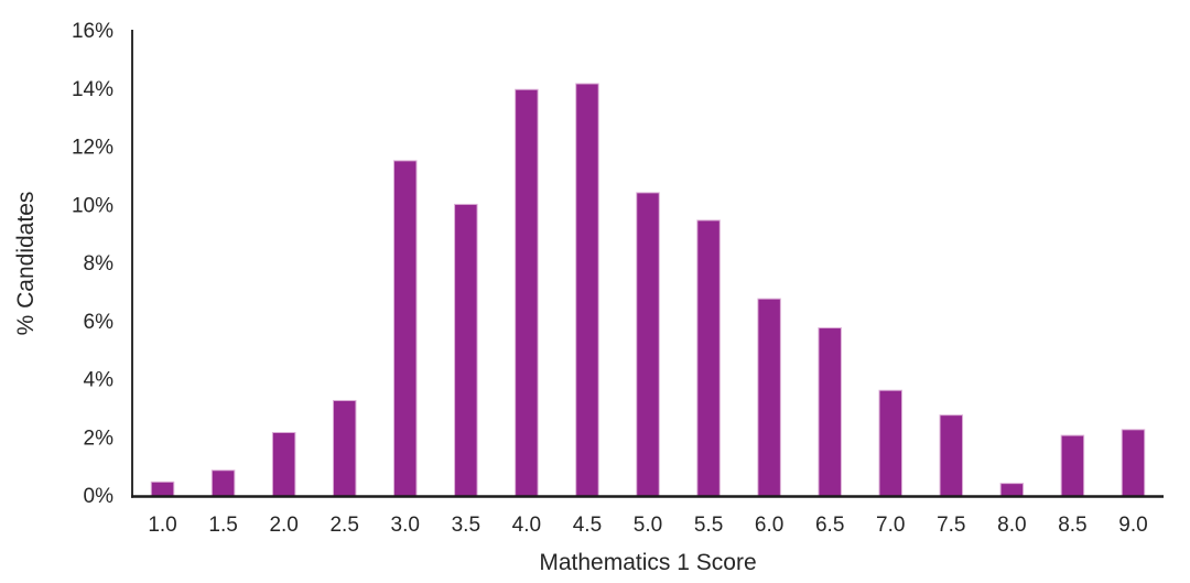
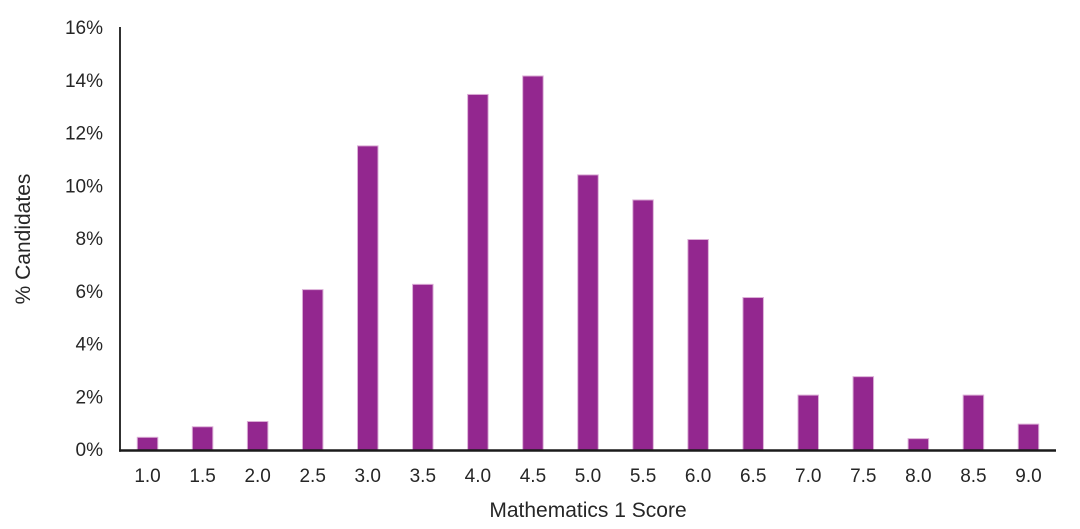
2.0: 2.2% -> 1.1%
2.5: 3.3% -> 6.1%
3.5: 10.1% -> 6.3%
4.0: 14.0% -> 13.5%
6.0: 6.8% -> 8.0%
7.0: 3.6% -> 2.1%
9.0: 2.3% -> 1.0%
